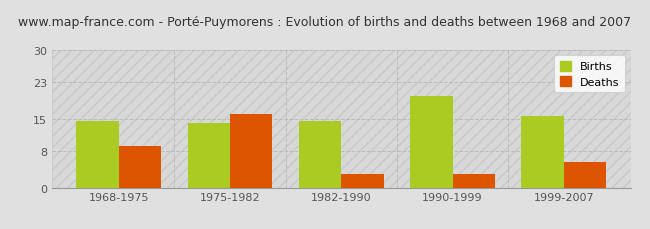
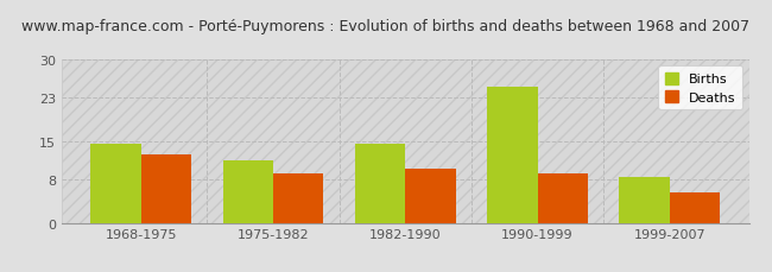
Deaths/1968-1975: 9.0 -> 12.5
Births/1975-1982: 14.0 -> 11.5
Deaths/1975-1982: 16.0 -> 9.0
Deaths/1982-1990: 3.0 -> 10.0
Births/1990-1999: 20.0 -> 25.0
Deaths/1990-1999: 3.0 -> 9.0
Births/1999-2007: 15.5 -> 8.5
